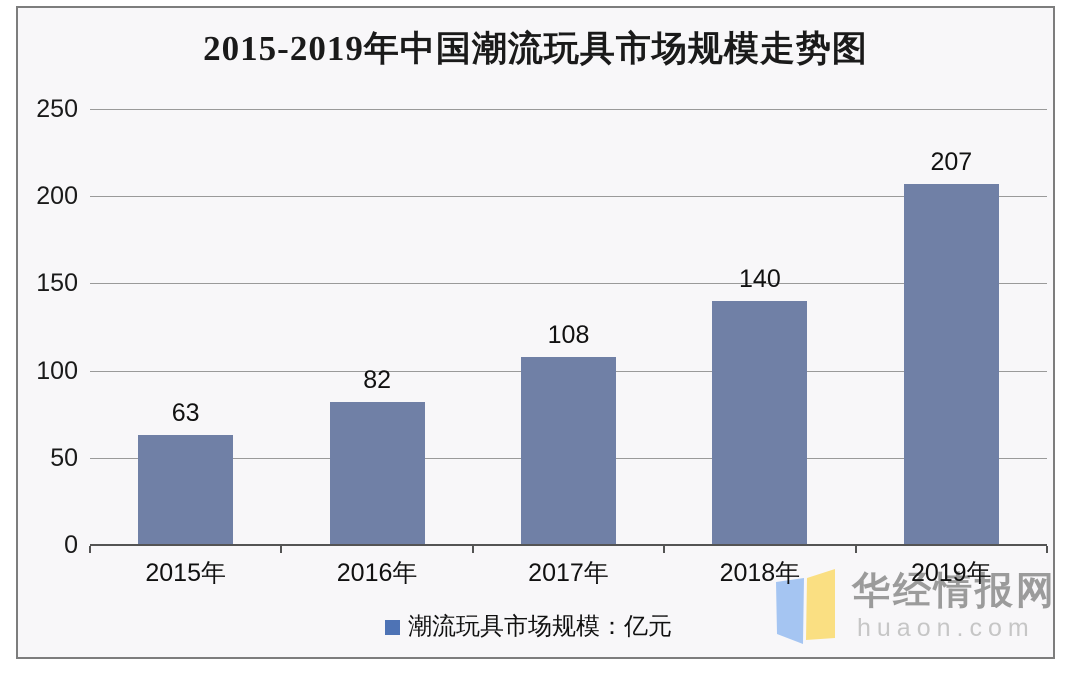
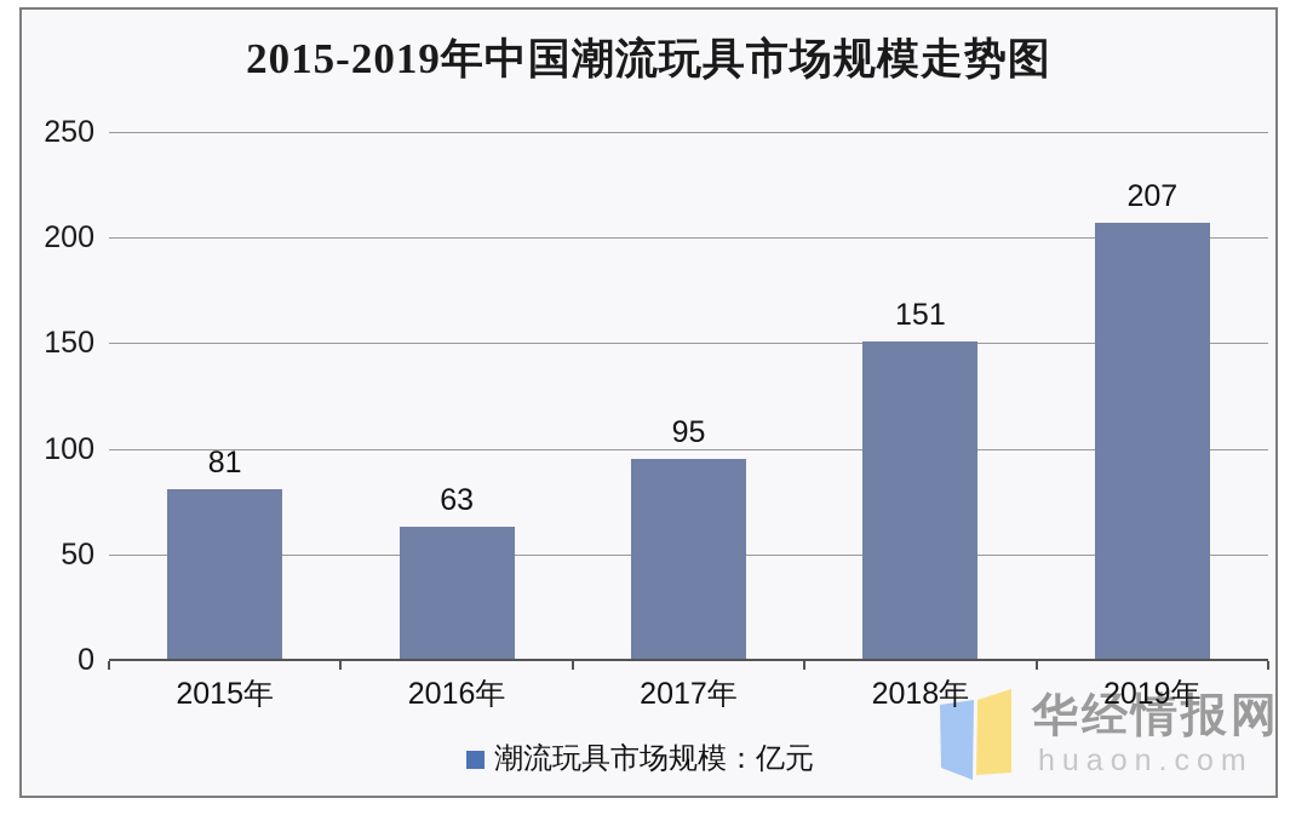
2015年: 63 -> 81
2016年: 82 -> 63
2017年: 108 -> 95
2018年: 140 -> 151
